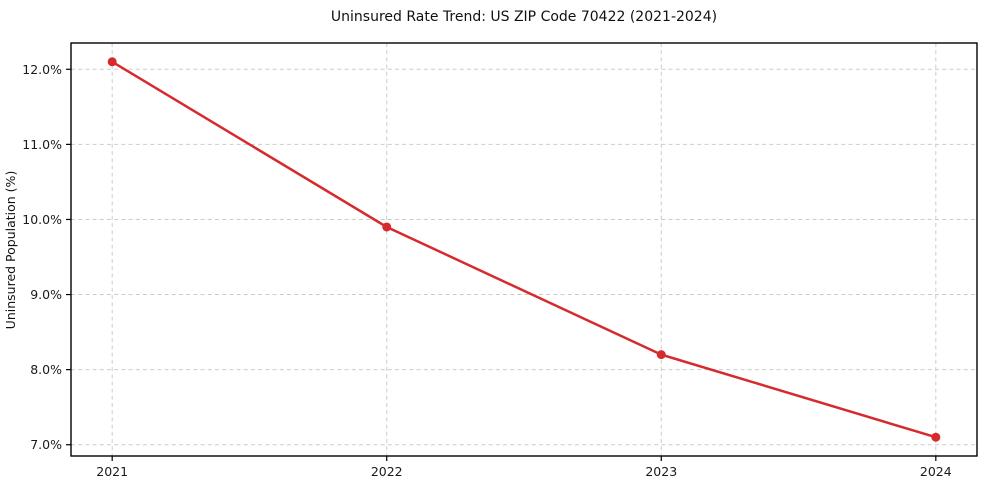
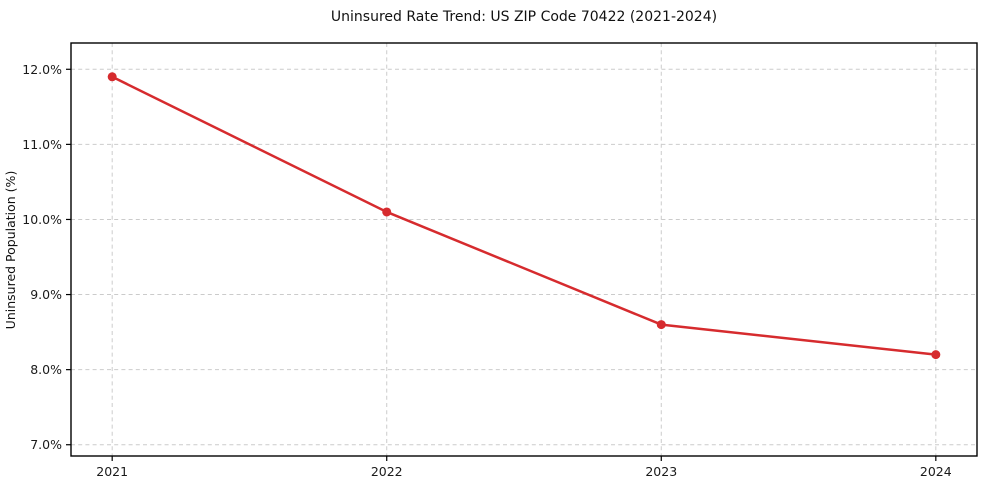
2021: 12.1% -> 11.9%
2022: 9.9% -> 10.1%
2023: 8.2% -> 8.6%
2024: 7.1% -> 8.2%
